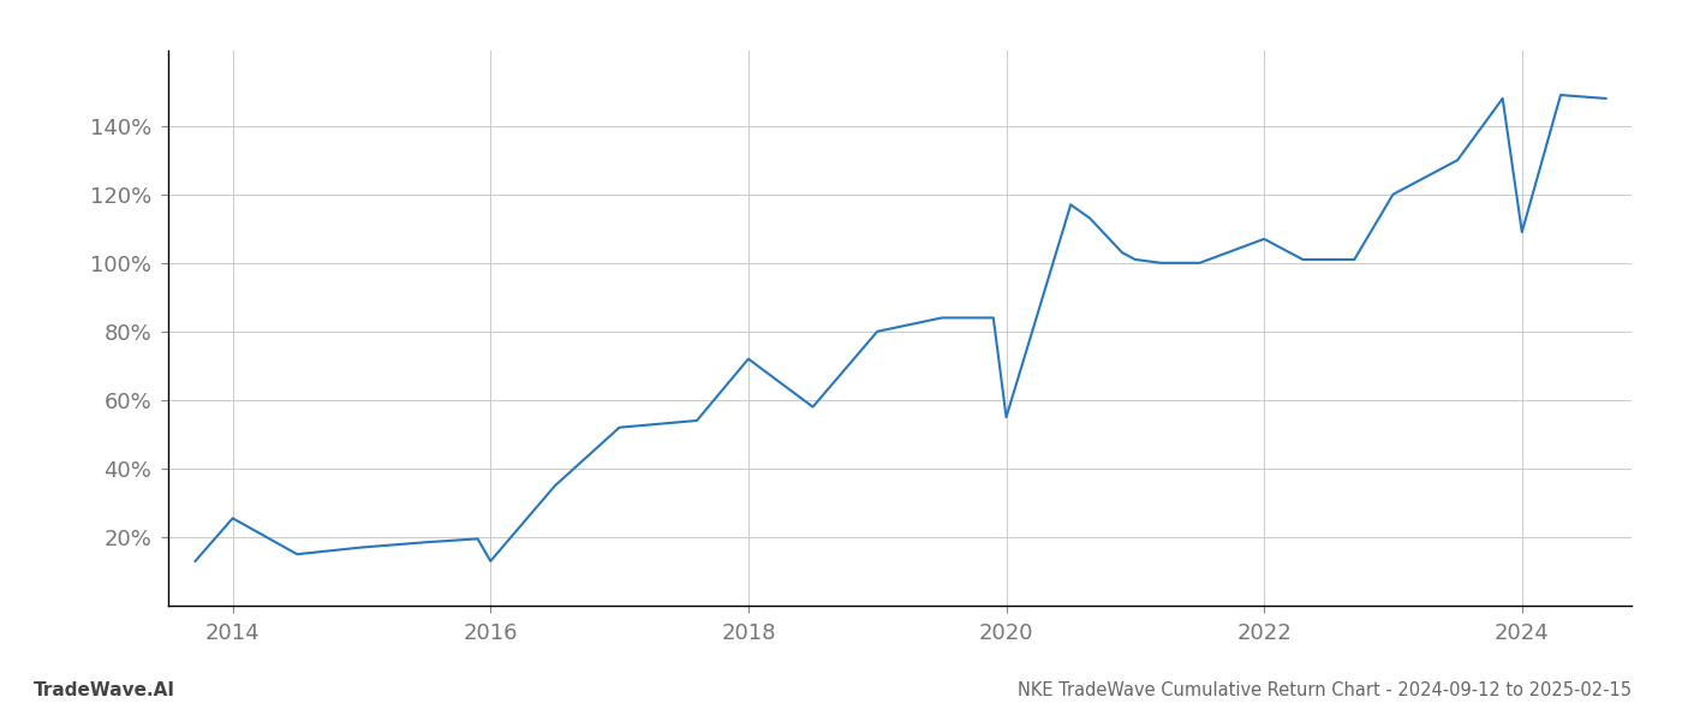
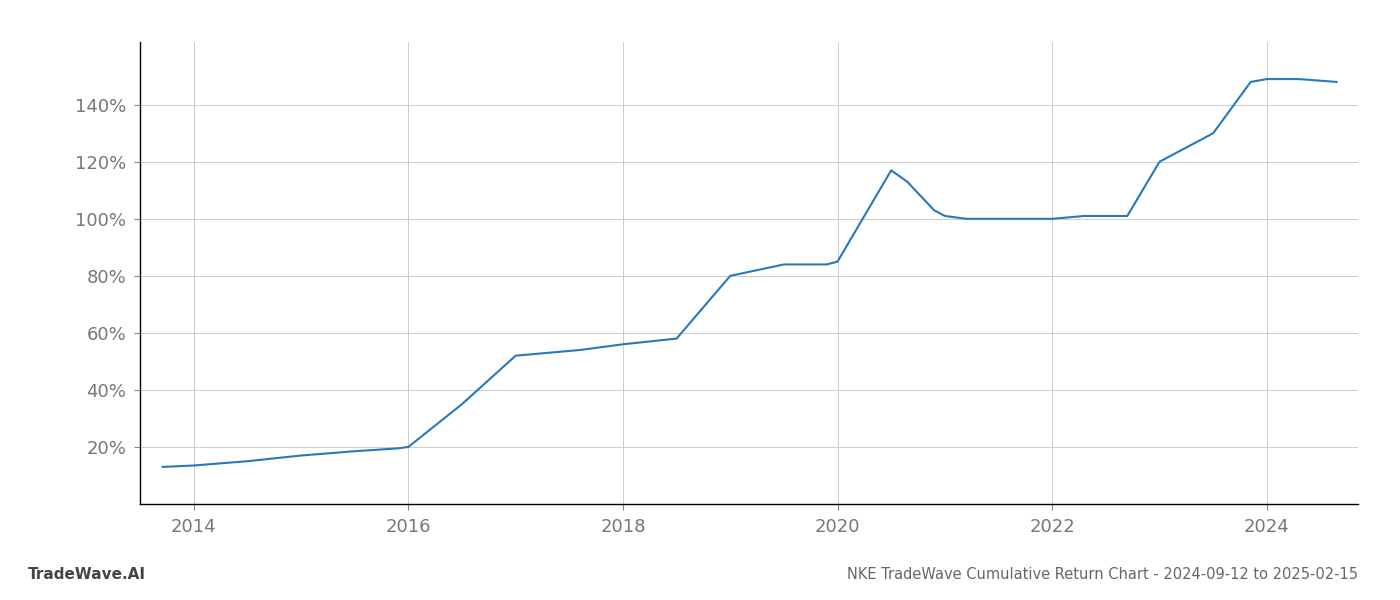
2014: 25.5% -> 13.5%
2016: 13.0% -> 20.0%
2018: 72.0% -> 56.0%
2020: 55.0% -> 85.0%
2022: 107.0% -> 100.0%
2024: 109.0% -> 149.0%
